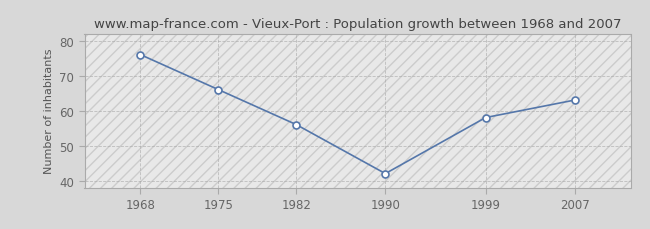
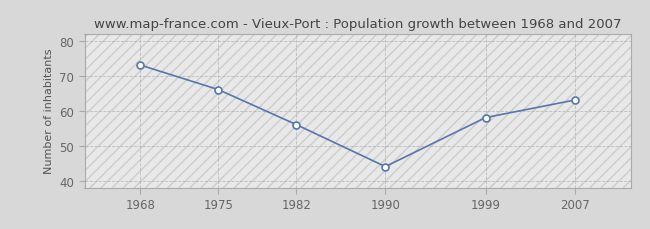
1968: 76 -> 73
1990: 42 -> 44
